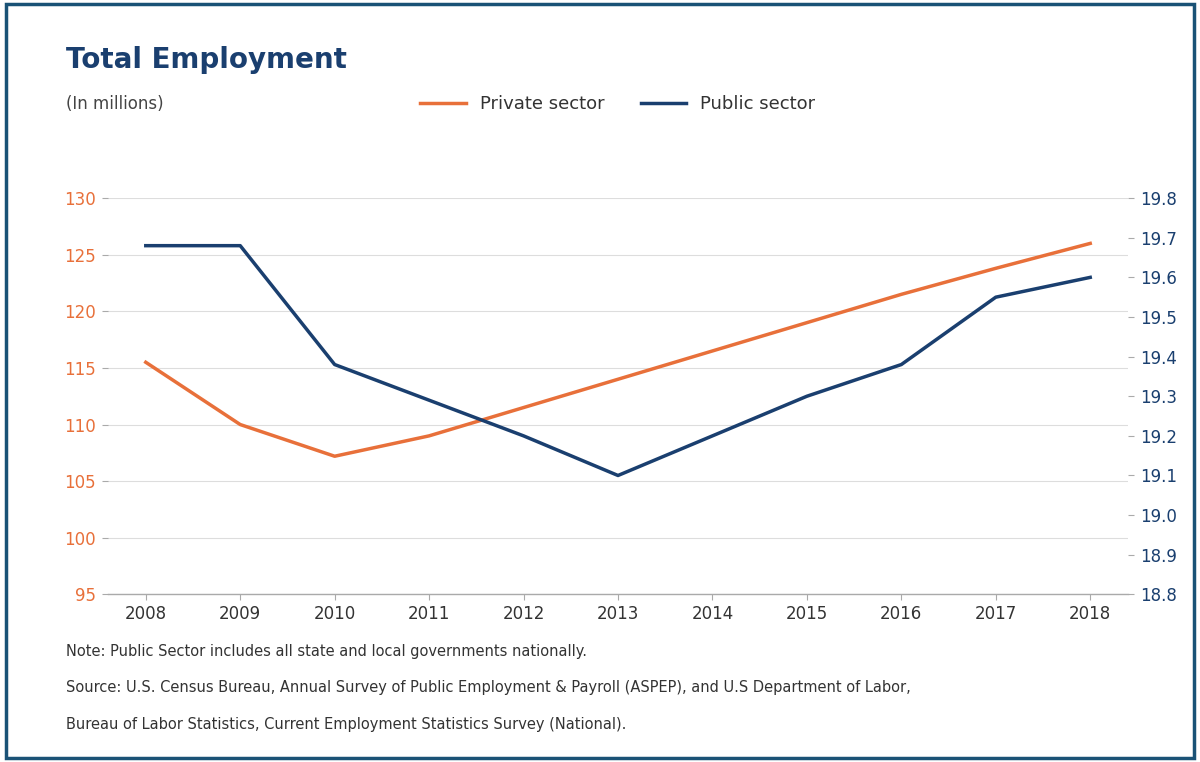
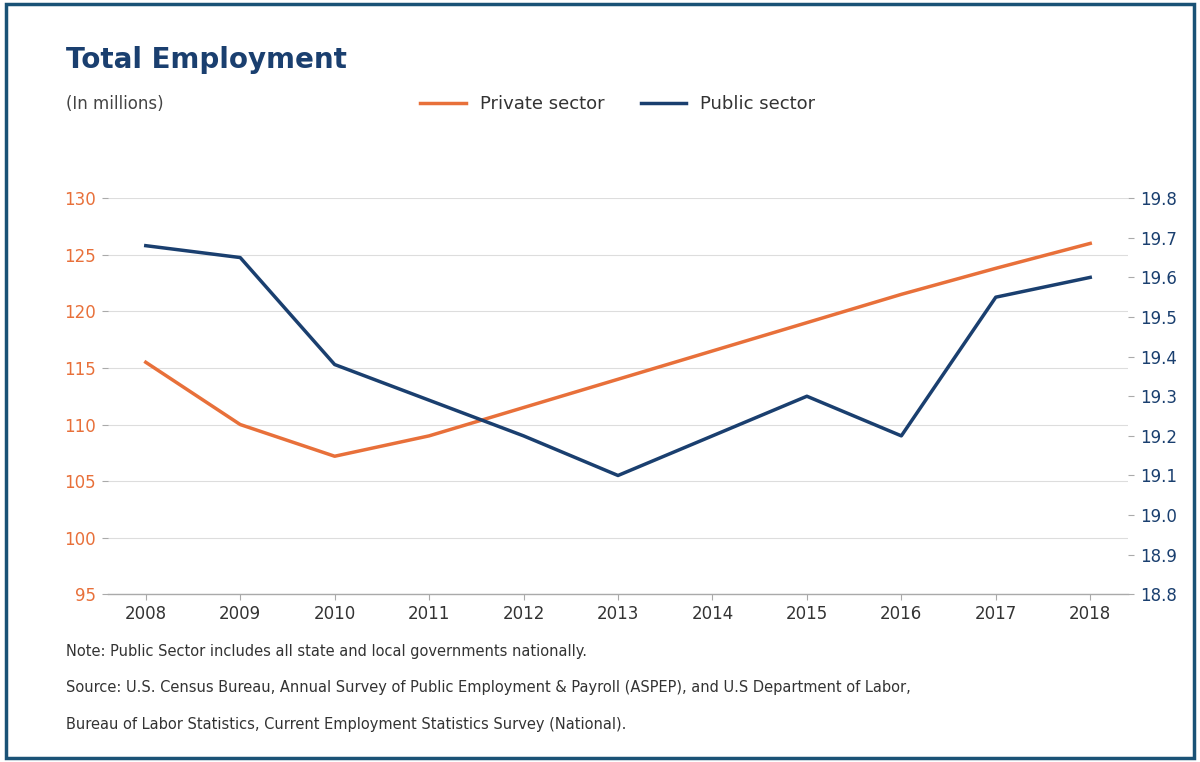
Public sector/2009: 19.68 -> 19.65
Public sector/2016: 19.38 -> 19.20
